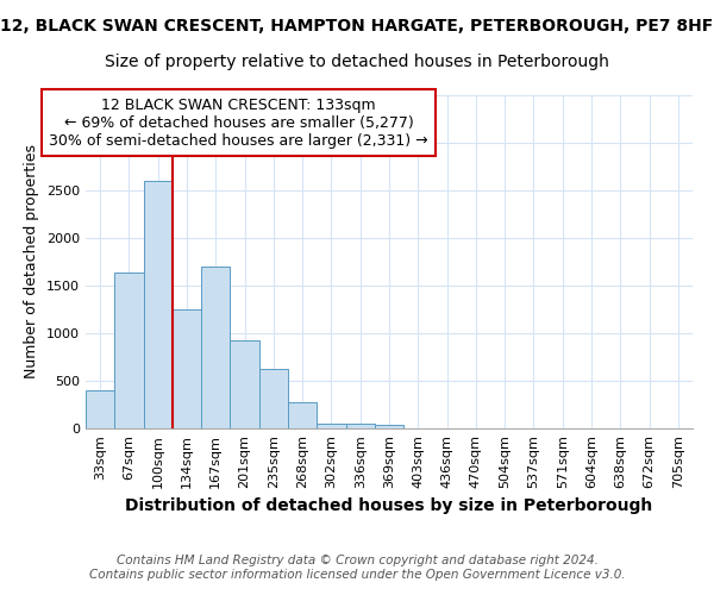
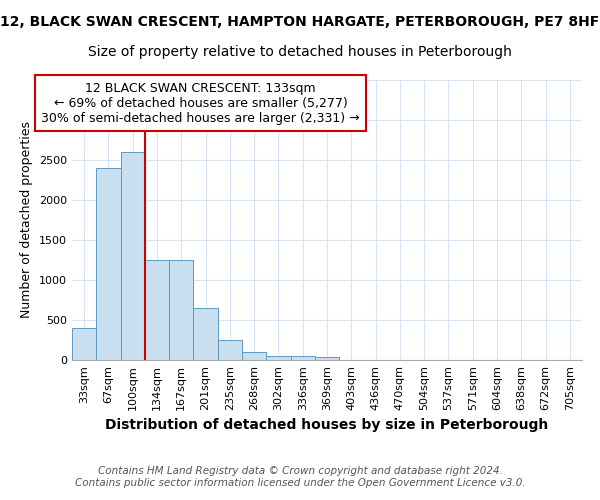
67sqm: 1640 -> 2400
167sqm: 1700 -> 1250
201sqm: 920 -> 650
235sqm: 620 -> 250
268sqm: 280 -> 100
